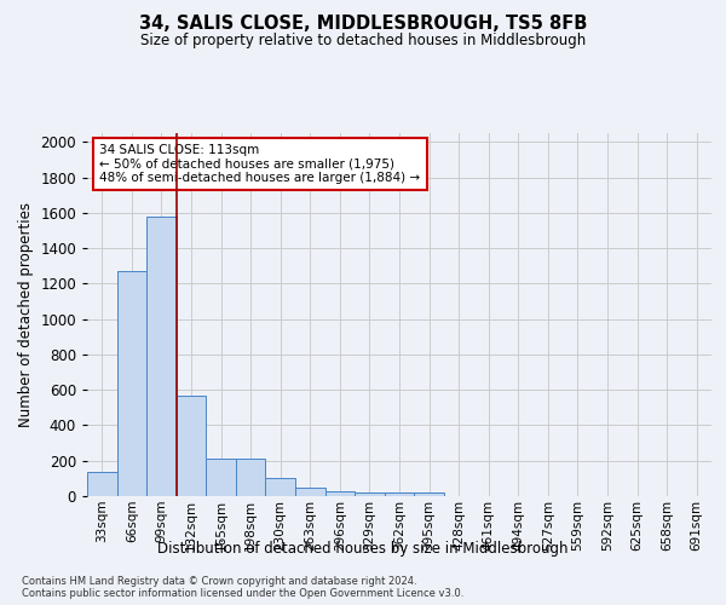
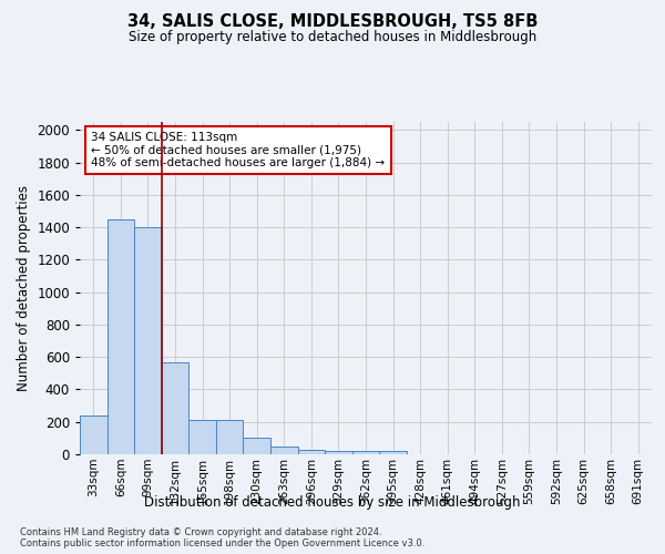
33sqm: 140 -> 240
66sqm: 1270 -> 1450
99sqm: 1580 -> 1400
